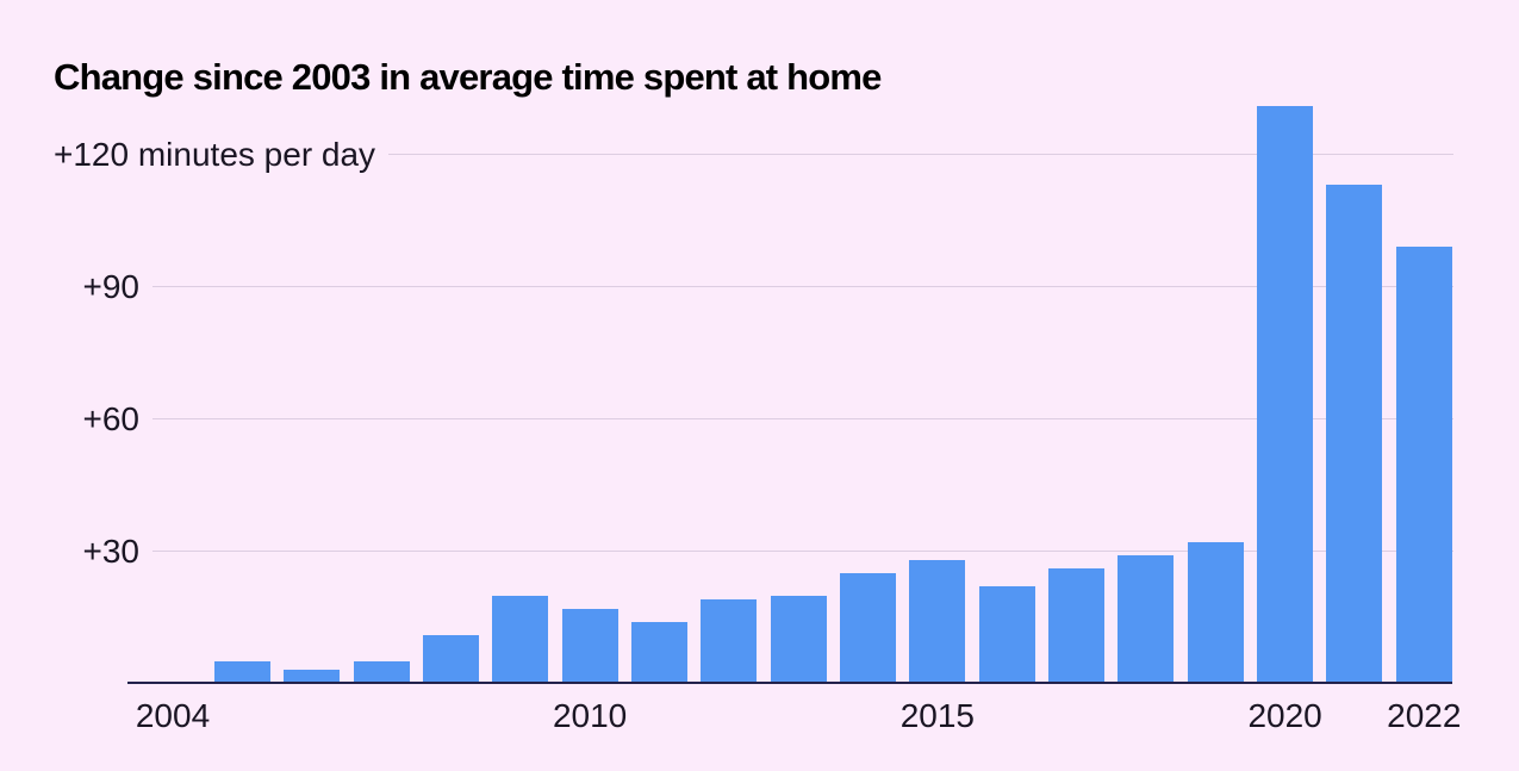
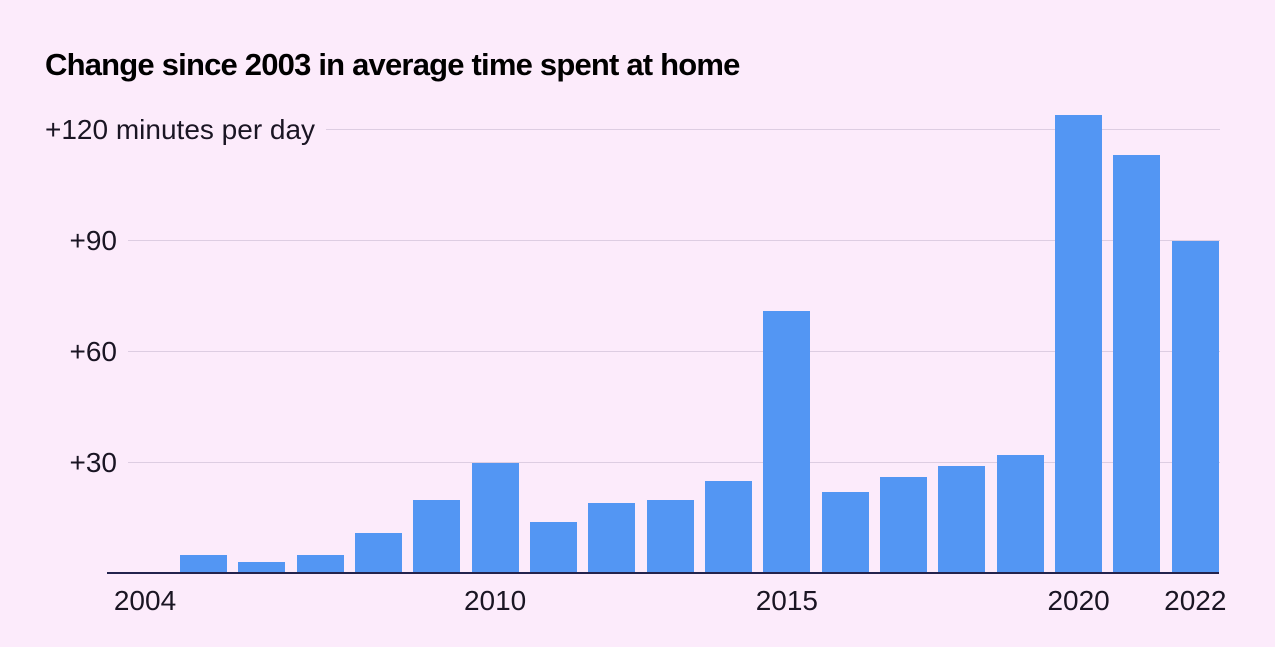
2010: 17 -> 30
2015: 28 -> 71
2020: 131 -> 124
2022: 99 -> 90
